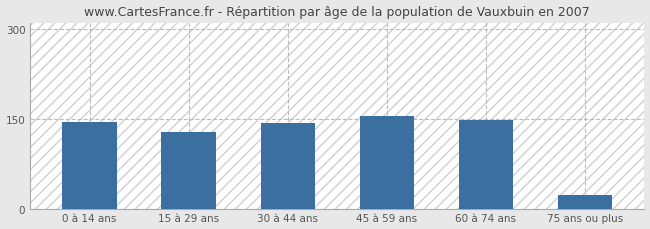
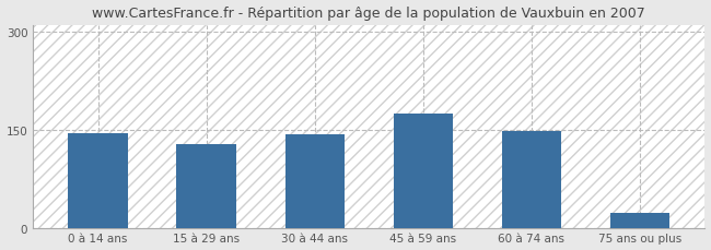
45 à 59 ans: 154 -> 175
